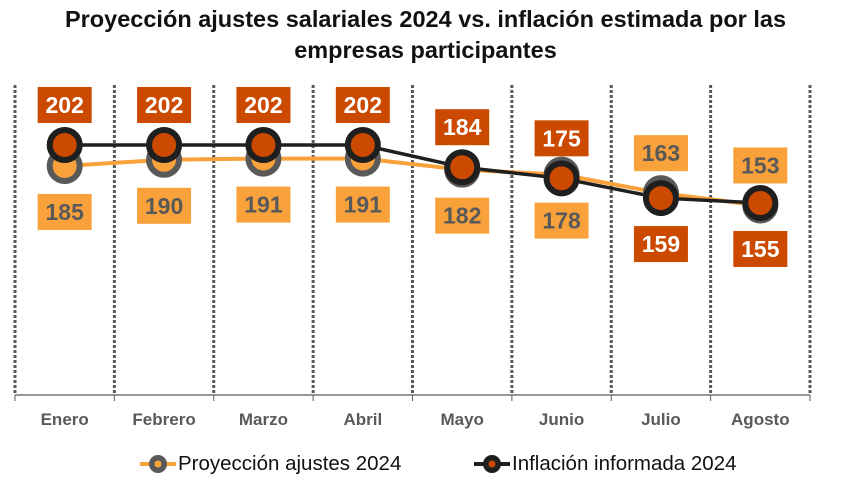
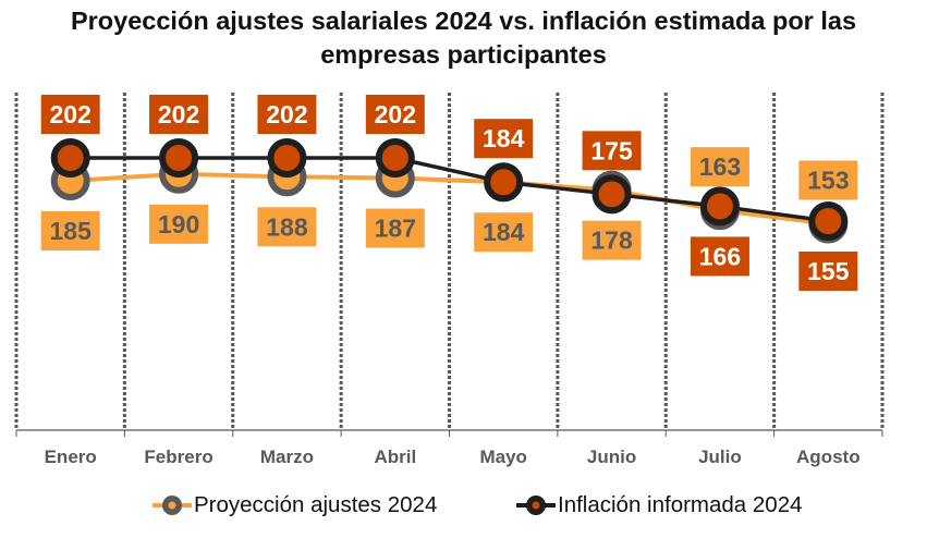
Proyección ajustes 2024/Marzo: 191 -> 188
Proyección ajustes 2024/Abril: 191 -> 187
Proyección ajustes 2024/Mayo: 182 -> 184
Inflación informada 2024/Julio: 159 -> 166
